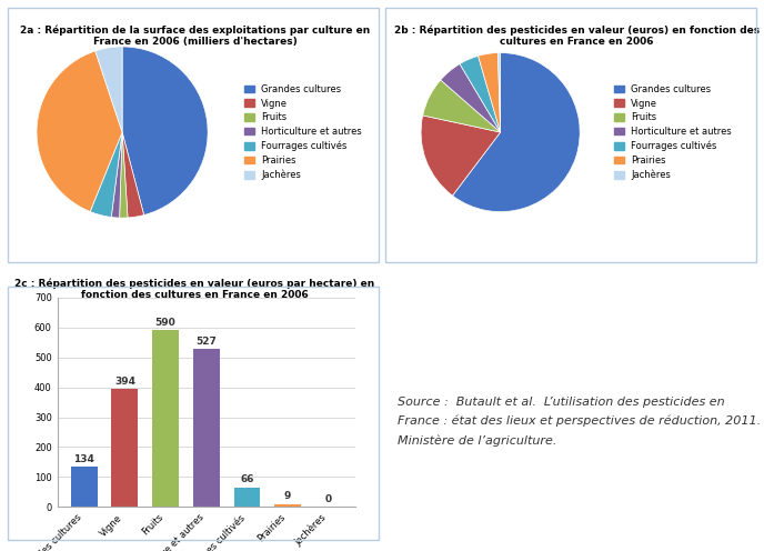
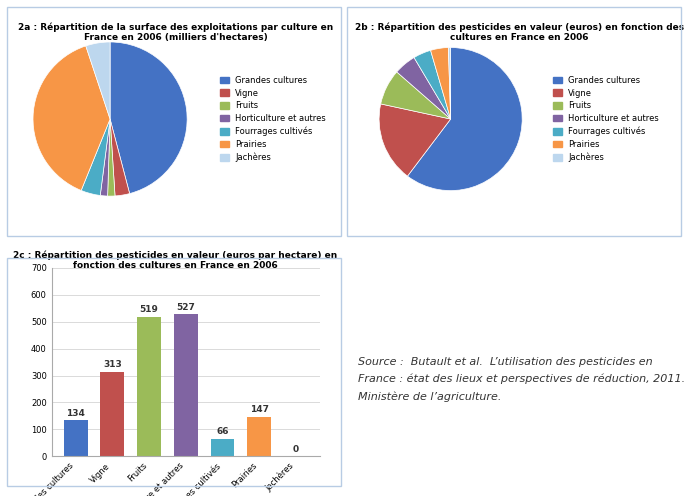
Vigne: 394 -> 313
Fruits: 590 -> 519
Prairies: 9 -> 147
